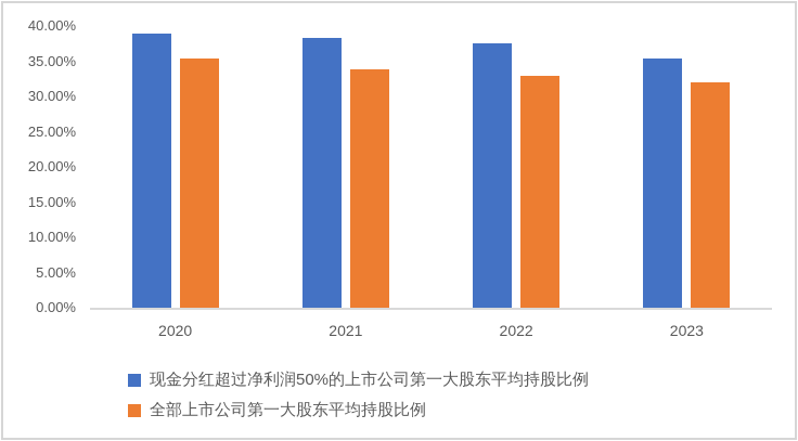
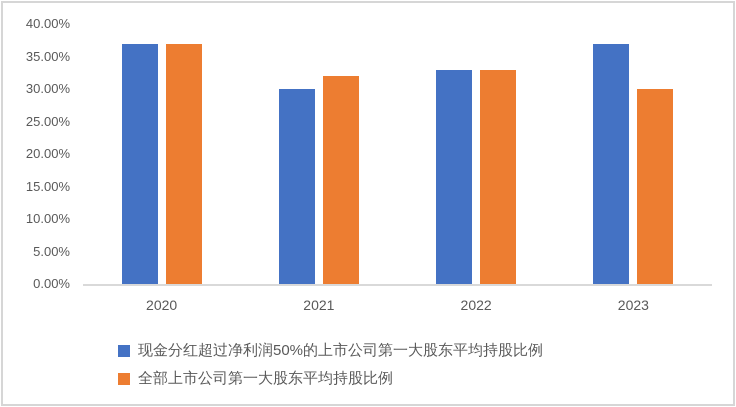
现金分红超过净利润50%的上市公司第一大股东平均持股比例/2020: 39% -> 37%
全部上市公司第一大股东平均持股比例/2020: 35% -> 37%
现金分红超过净利润50%的上市公司第一大股东平均持股比例/2021: 38% -> 30%
全部上市公司第一大股东平均持股比例/2021: 34% -> 32%
现金分红超过净利润50%的上市公司第一大股东平均持股比例/2022: 38% -> 33%
现金分红超过净利润50%的上市公司第一大股东平均持股比例/2023: 35% -> 37%
全部上市公司第一大股东平均持股比例/2023: 32% -> 30%
